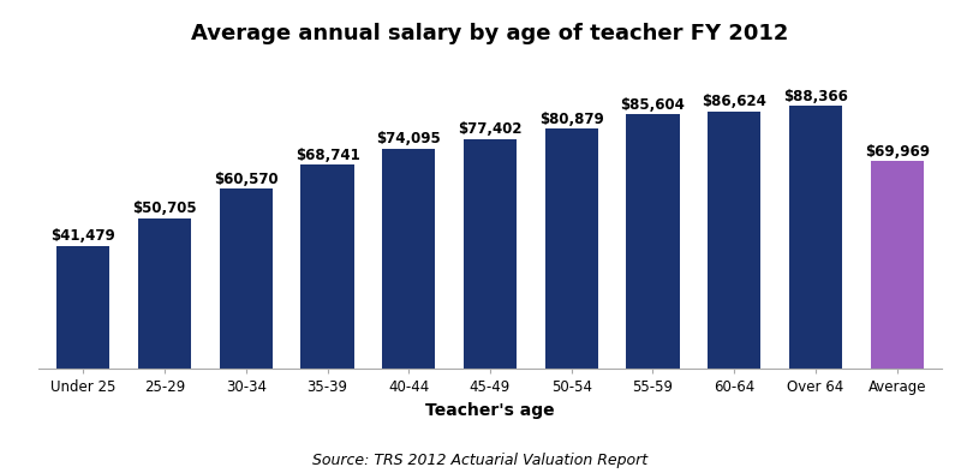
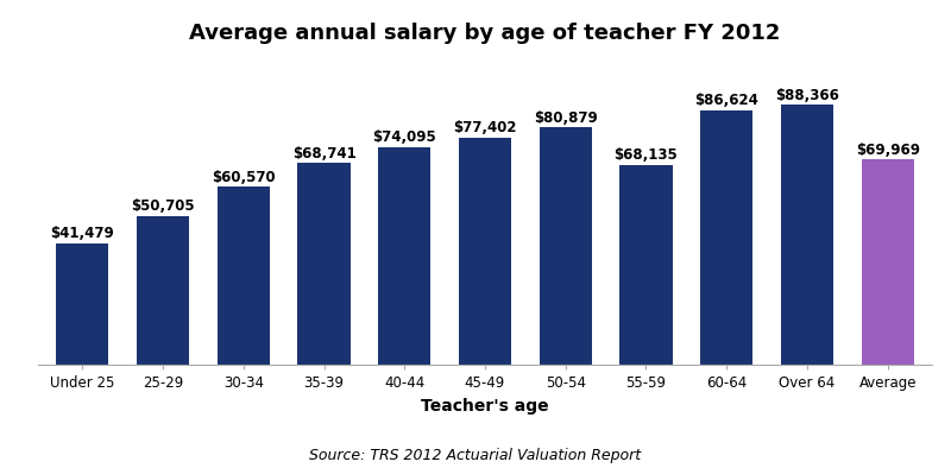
55-59: $85,604 -> $68,135
